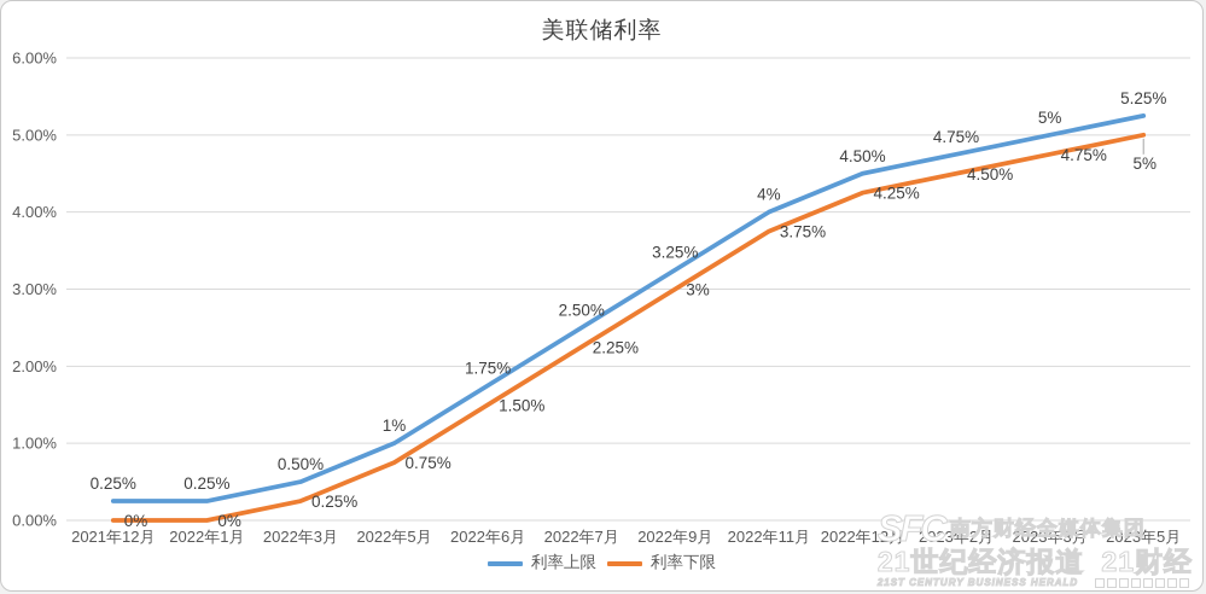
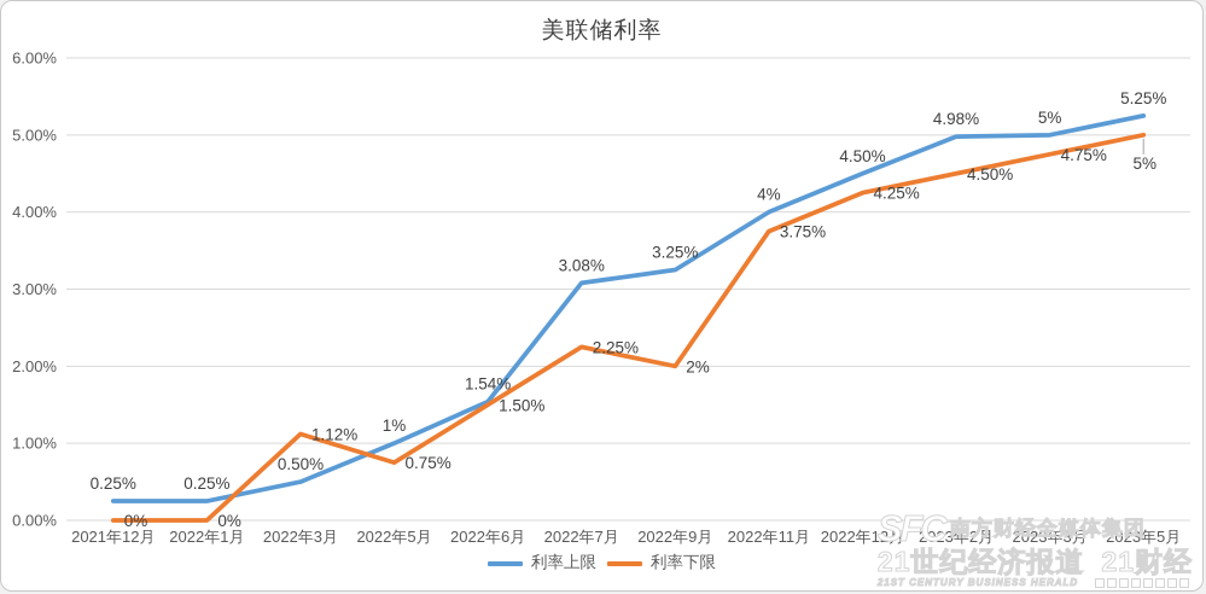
利率下限/2022年3月: 0.25% -> 1.12%
利率上限/2022年6月: 1.75% -> 1.54%
利率上限/2022年7月: 2.50% -> 3.08%
利率下限/2022年9月: 3% -> 2%
利率上限/2023年2月: 4.75% -> 4.98%
